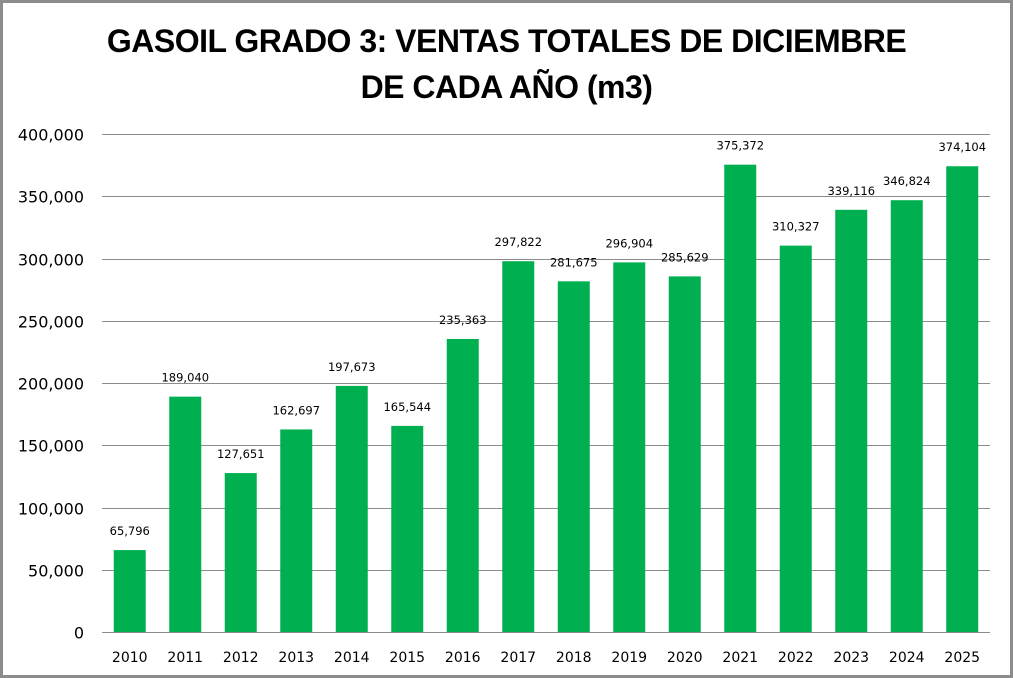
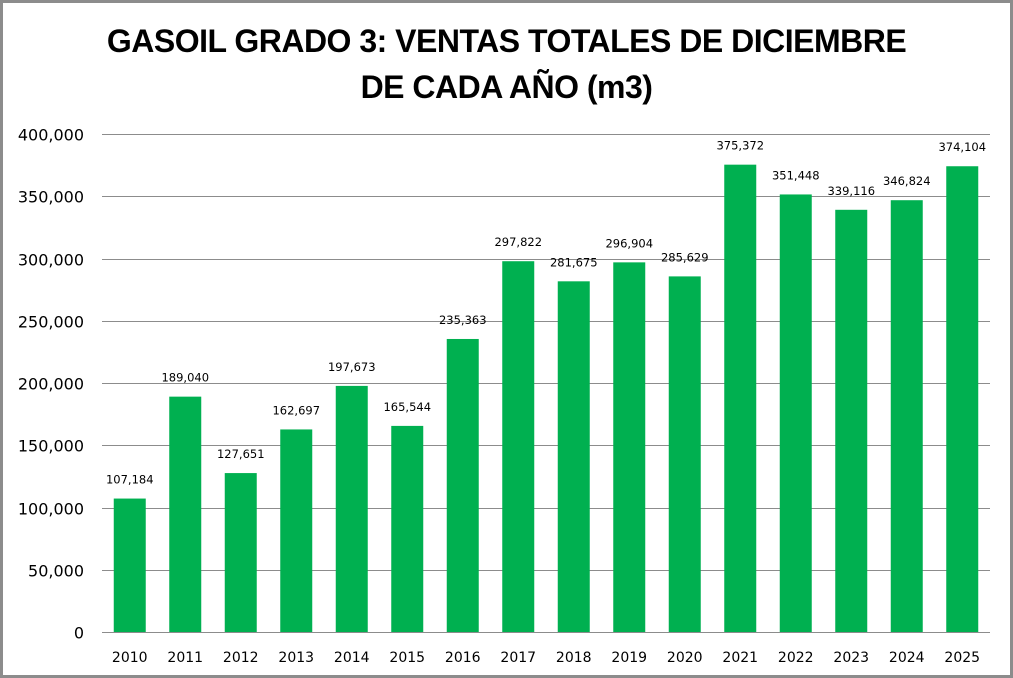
2010: 65,796 -> 107,184
2022: 310,327 -> 351,448
